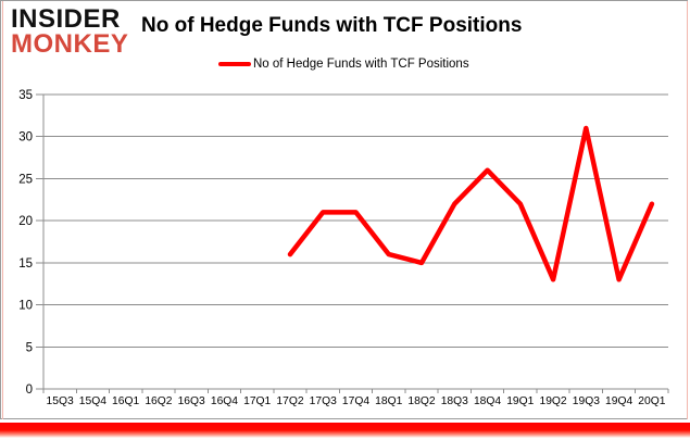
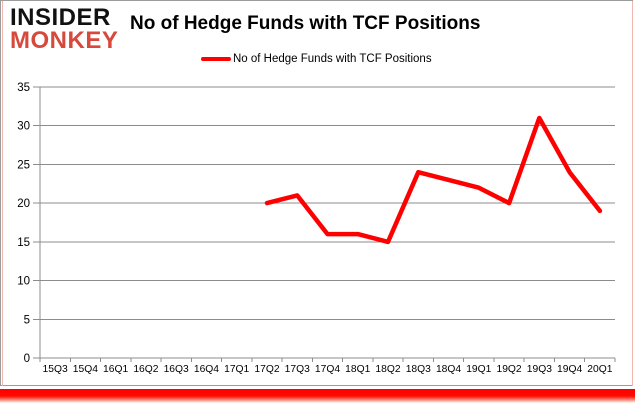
17Q2: 16 -> 20
17Q4: 21 -> 16
18Q3: 22 -> 24
18Q4: 26 -> 23
19Q2: 13 -> 20
19Q4: 13 -> 24
20Q1: 22 -> 19
